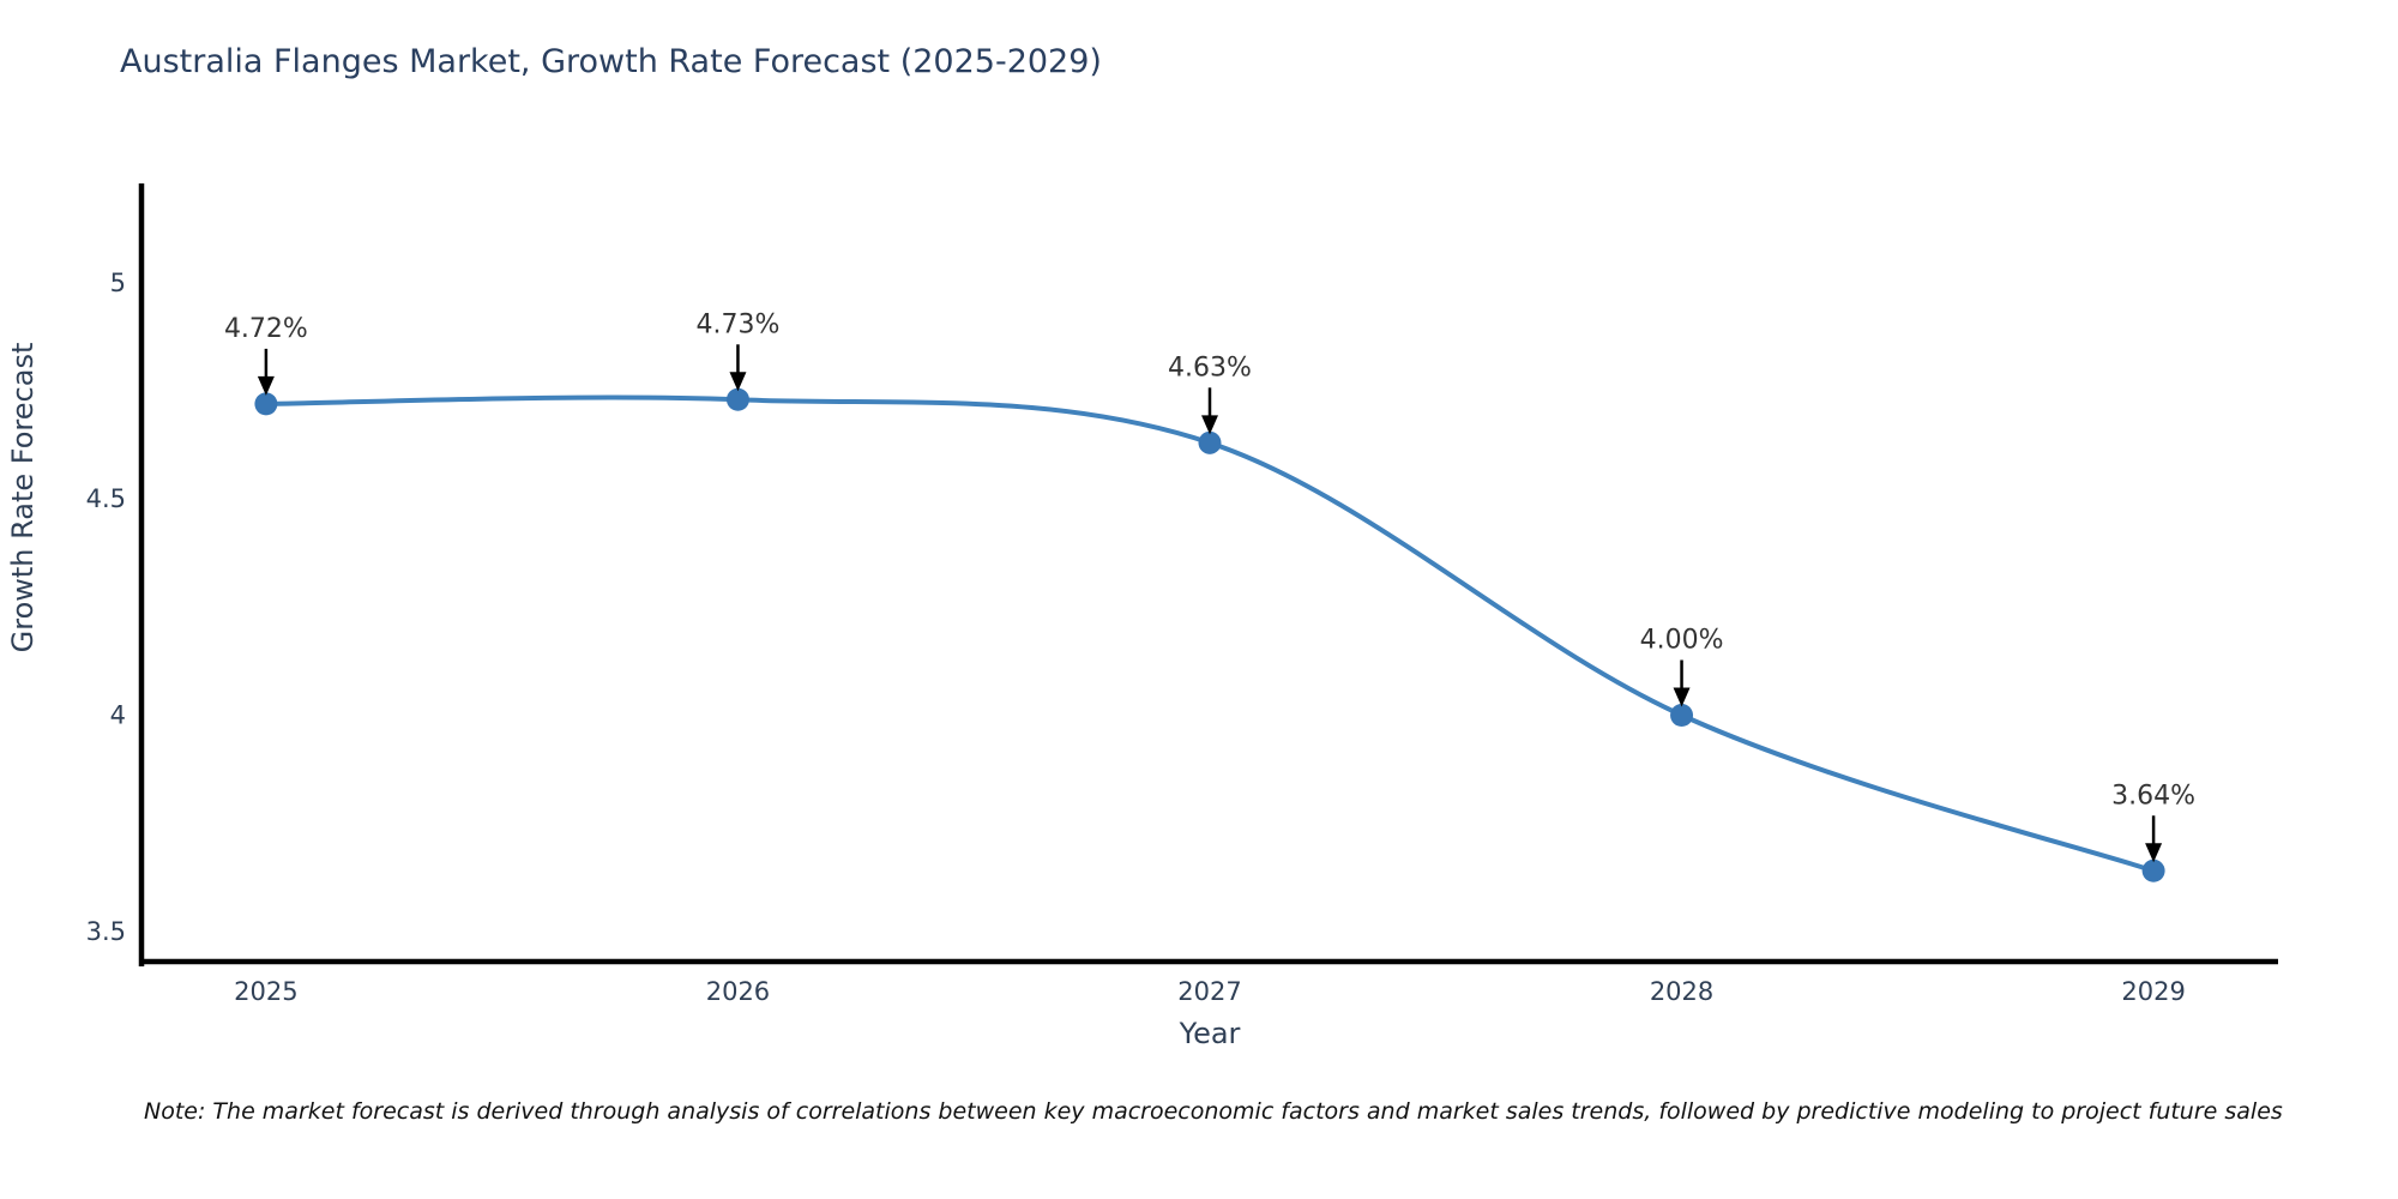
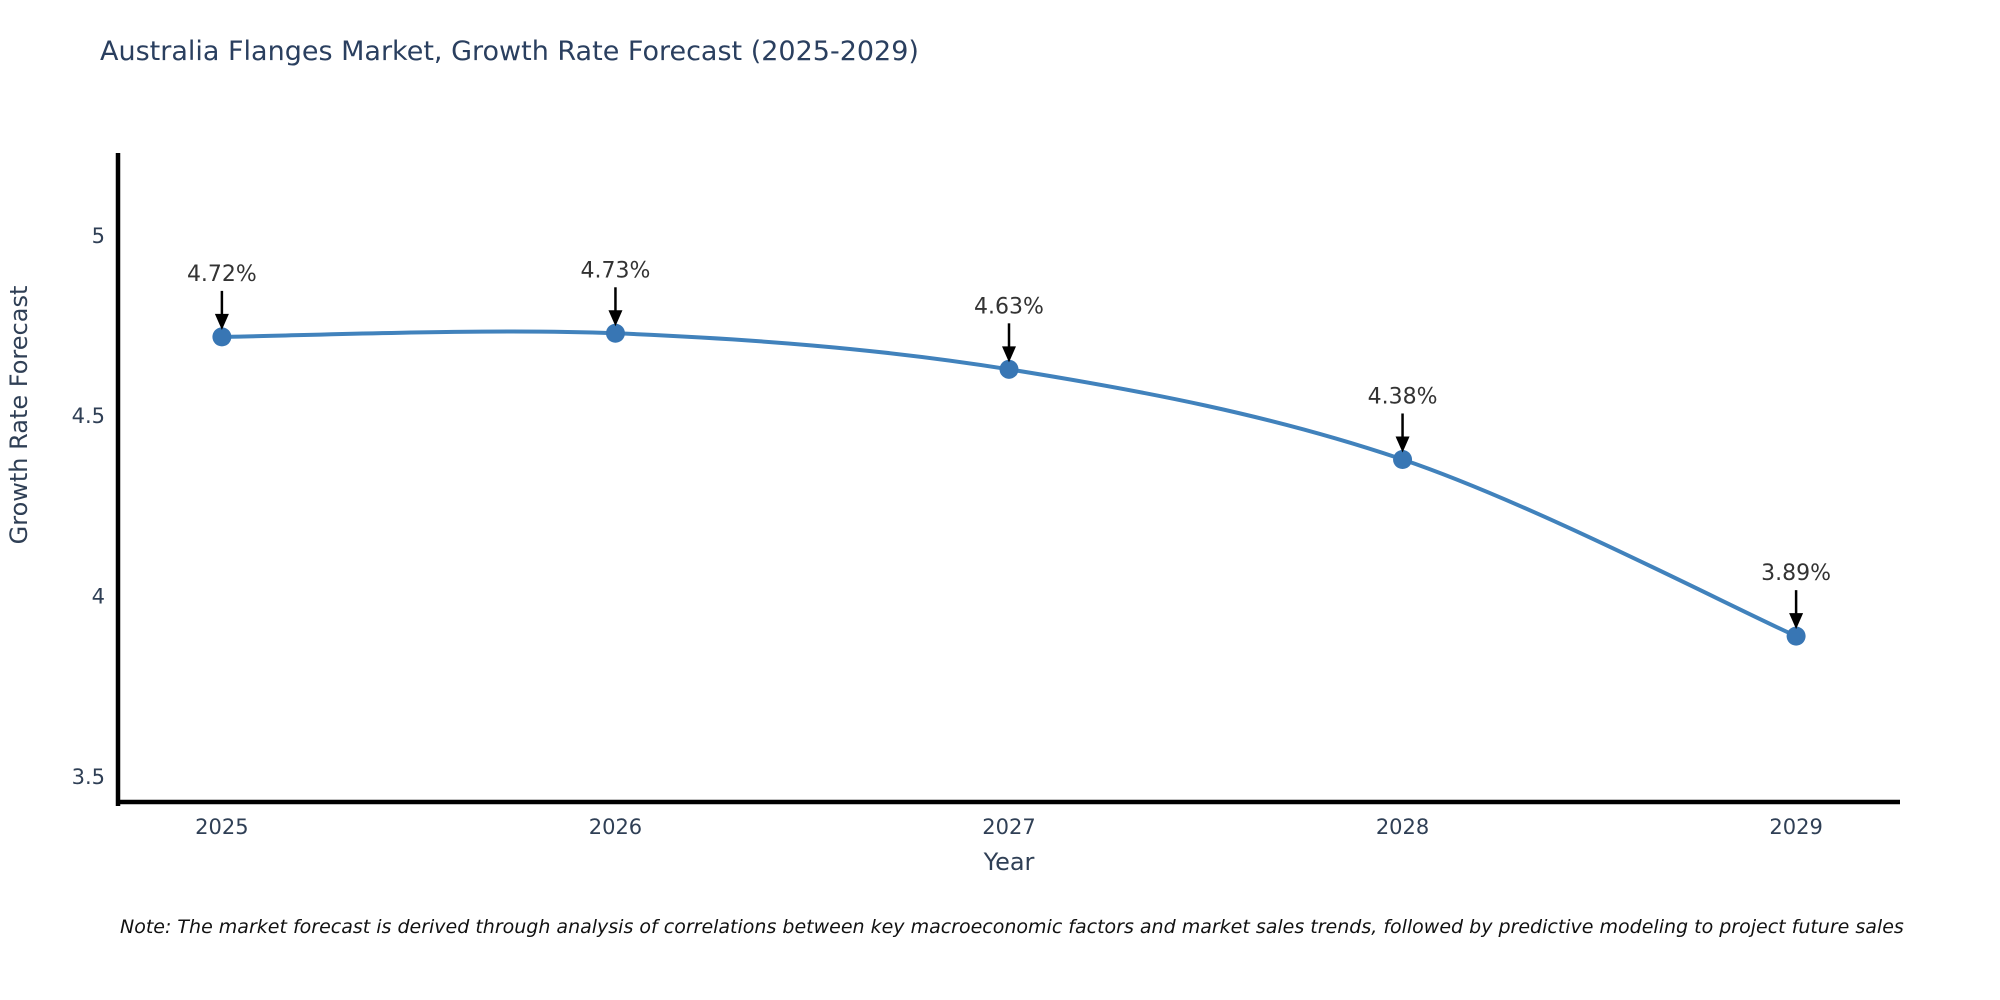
2028: 4.00% -> 4.38%
2029: 3.64% -> 3.89%
